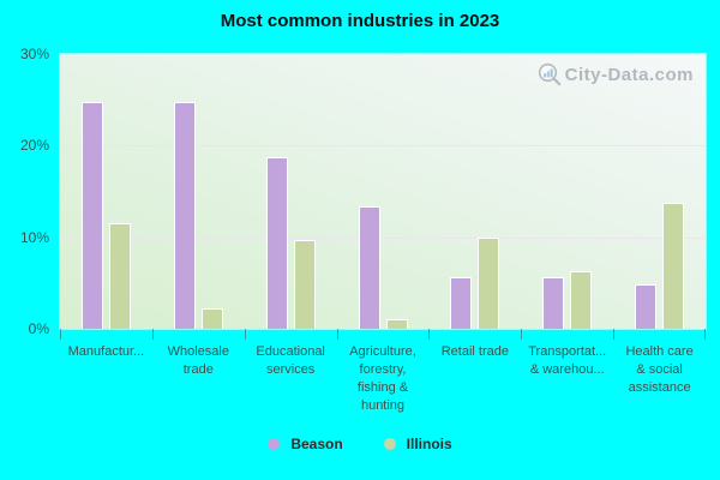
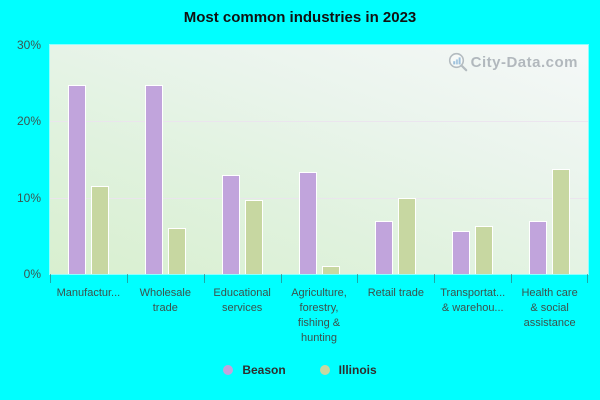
Illinois/Wholesale trade: 2% -> 6%
Beason/Educational services: 19% -> 13%
Beason/Retail trade: 6% -> 7%
Beason/Health care & social assistance: 5% -> 7%
